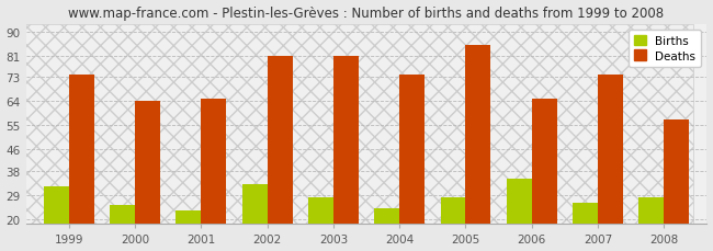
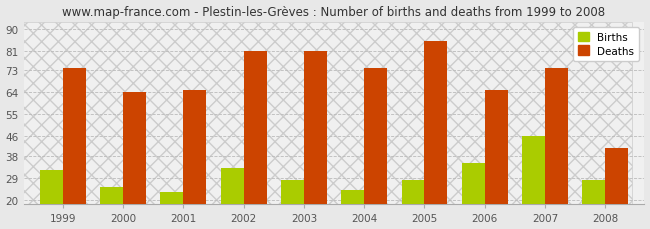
Births/2007: 26 -> 46
Deaths/2008: 57 -> 41
